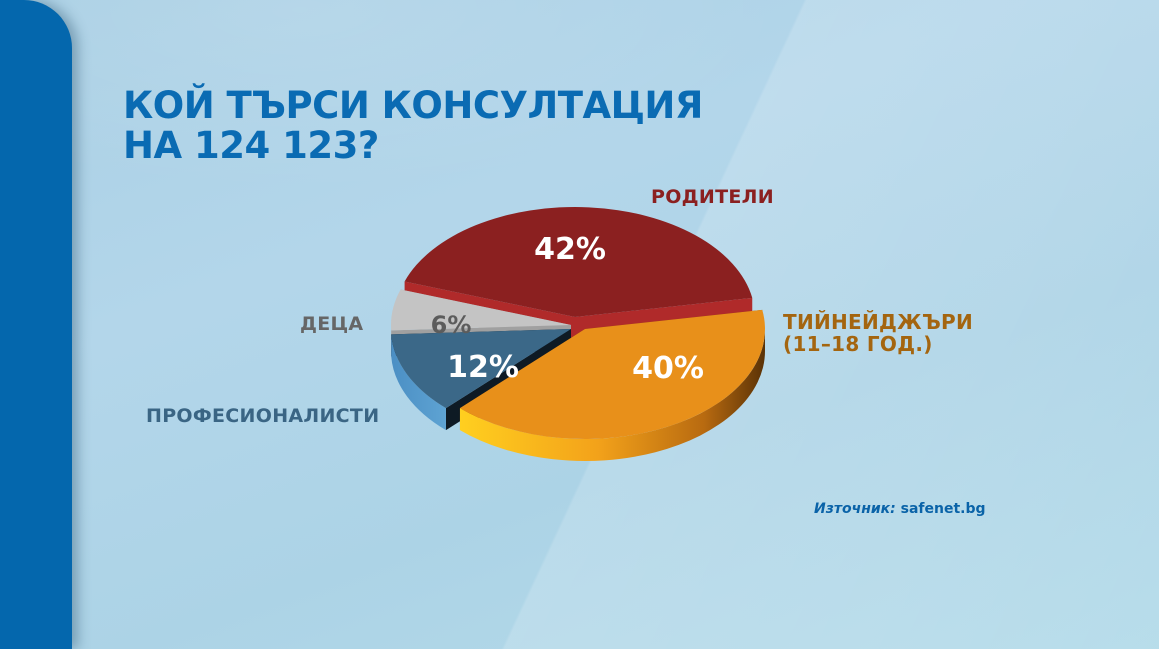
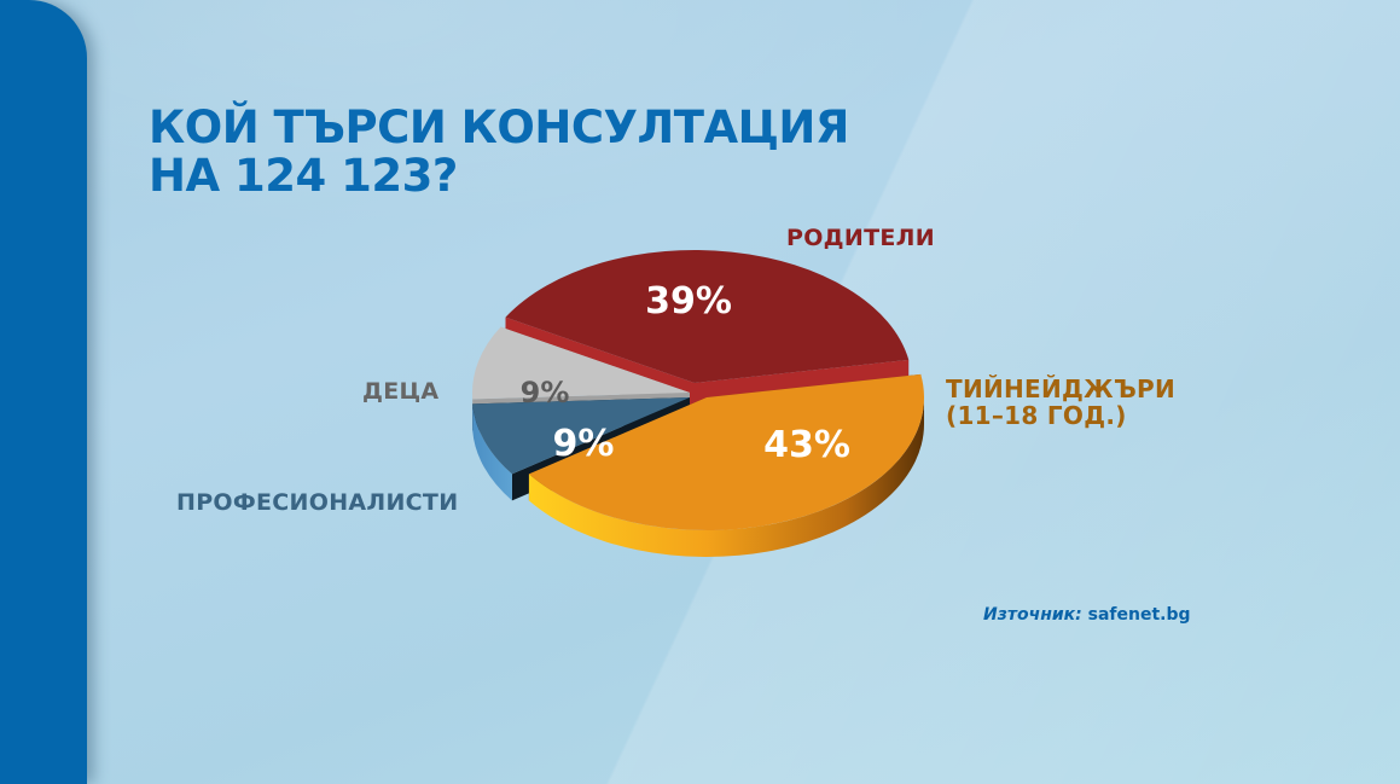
РОДИТЕЛИ: 42% -> 39%
ТИЙНЕЙДЖЪРИ (11–18 ГОД.): 40% -> 43%
ПРОФЕСИОНАЛИСТИ: 12% -> 9%
ДЕЦА: 6% -> 9%
